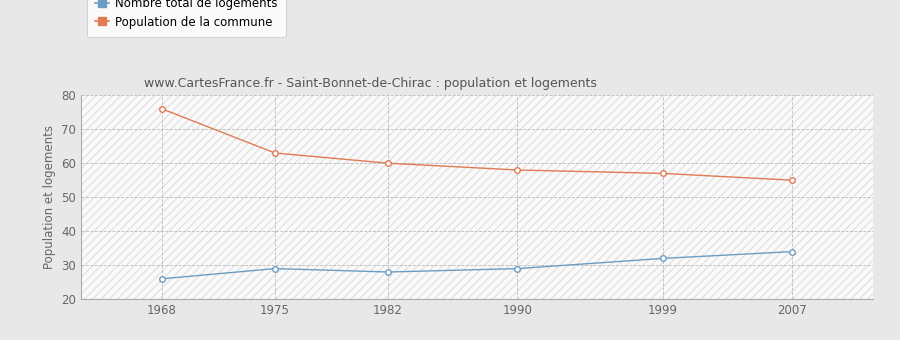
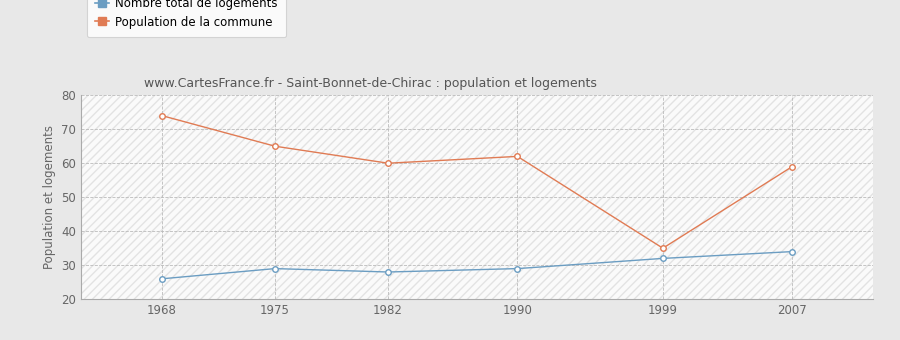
Population de la commune/1968: 76 -> 74
Population de la commune/1975: 63 -> 65
Population de la commune/1990: 58 -> 62
Population de la commune/1999: 57 -> 35
Population de la commune/2007: 55 -> 59
